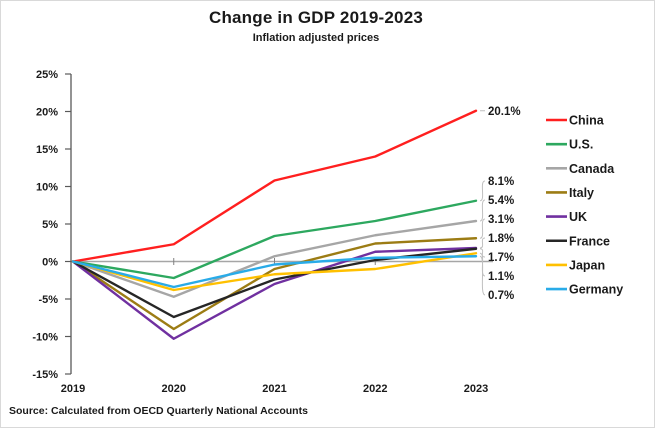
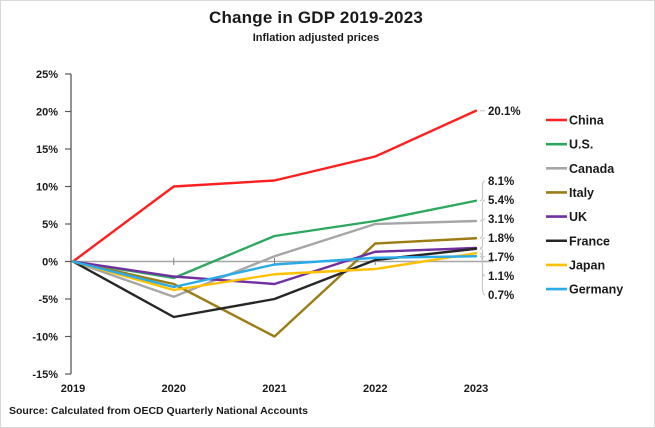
China/2020: 2% -> 10%
Italy/2020: -9% -> -3%
UK/2020: -10% -> -2%
Italy/2021: -1% -> -10%
France/2021: -2% -> -5%
Canada/2022: 4% -> 5%
